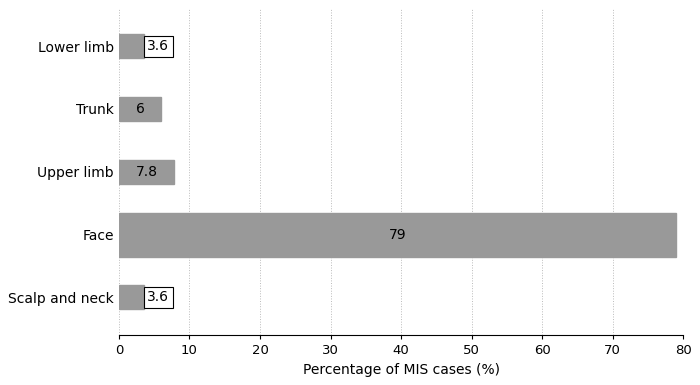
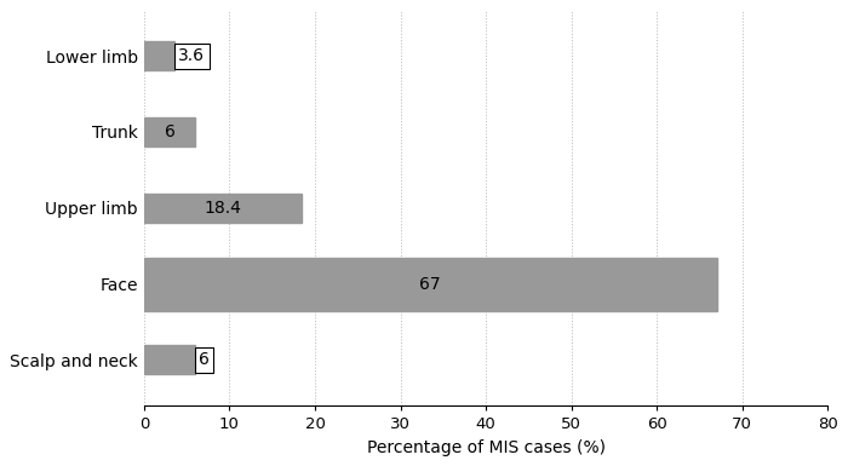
Upper limb: 7.8 -> 18.4
Face: 79 -> 67
Scalp and neck: 3.6 -> 6
